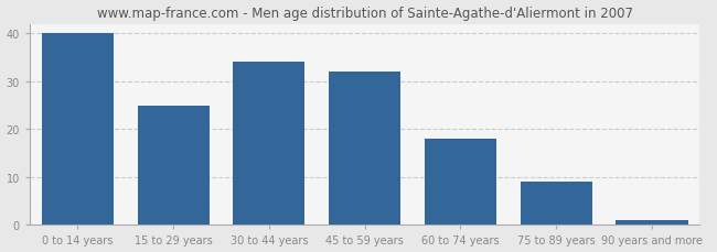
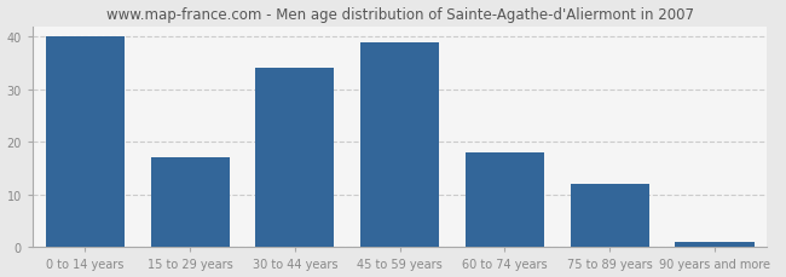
15 to 29 years: 25 -> 17
45 to 59 years: 32 -> 39
75 to 89 years: 9 -> 12
